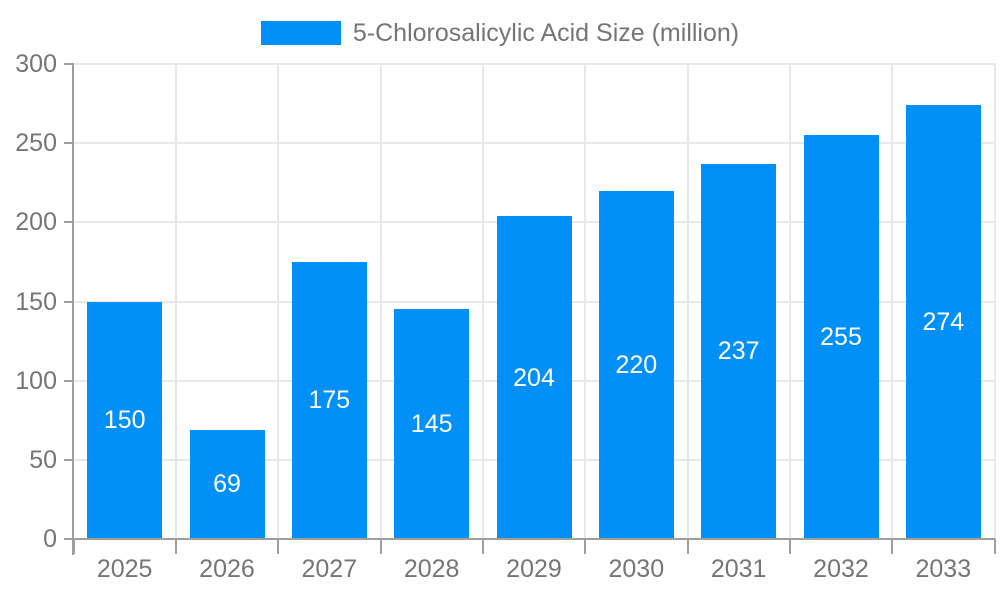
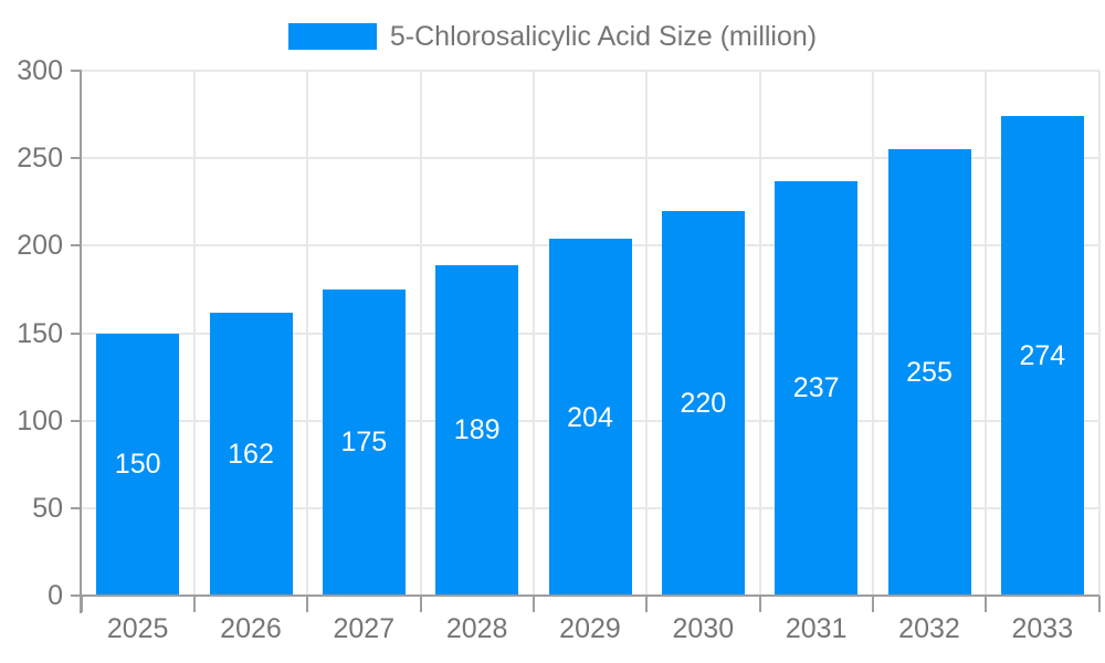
2026: 69 -> 162
2028: 145 -> 189
